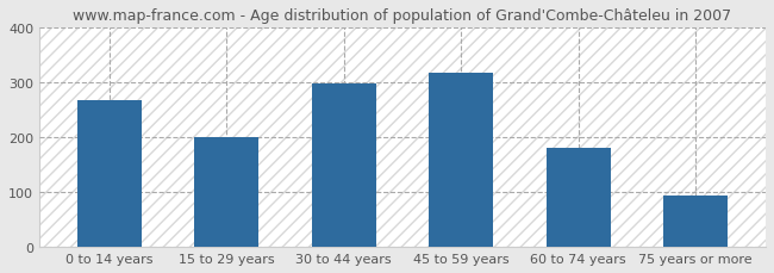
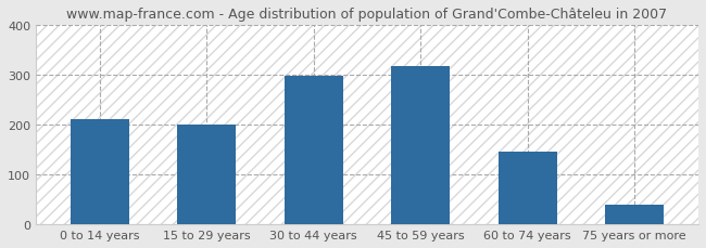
0 to 14 years: 268 -> 210
60 to 74 years: 180 -> 145
75 years or more: 94 -> 40
